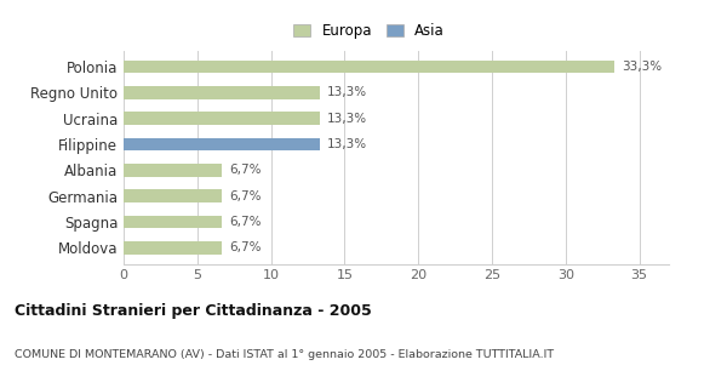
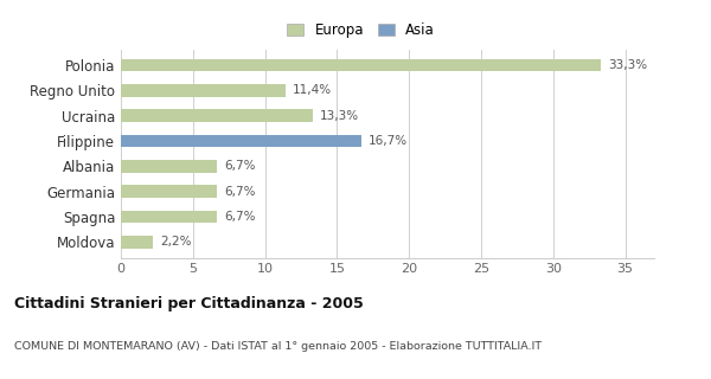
Regno Unito: 13,3% -> 11,4%
Filippine: 13,3% -> 16,7%
Moldova: 6,7% -> 2,2%
